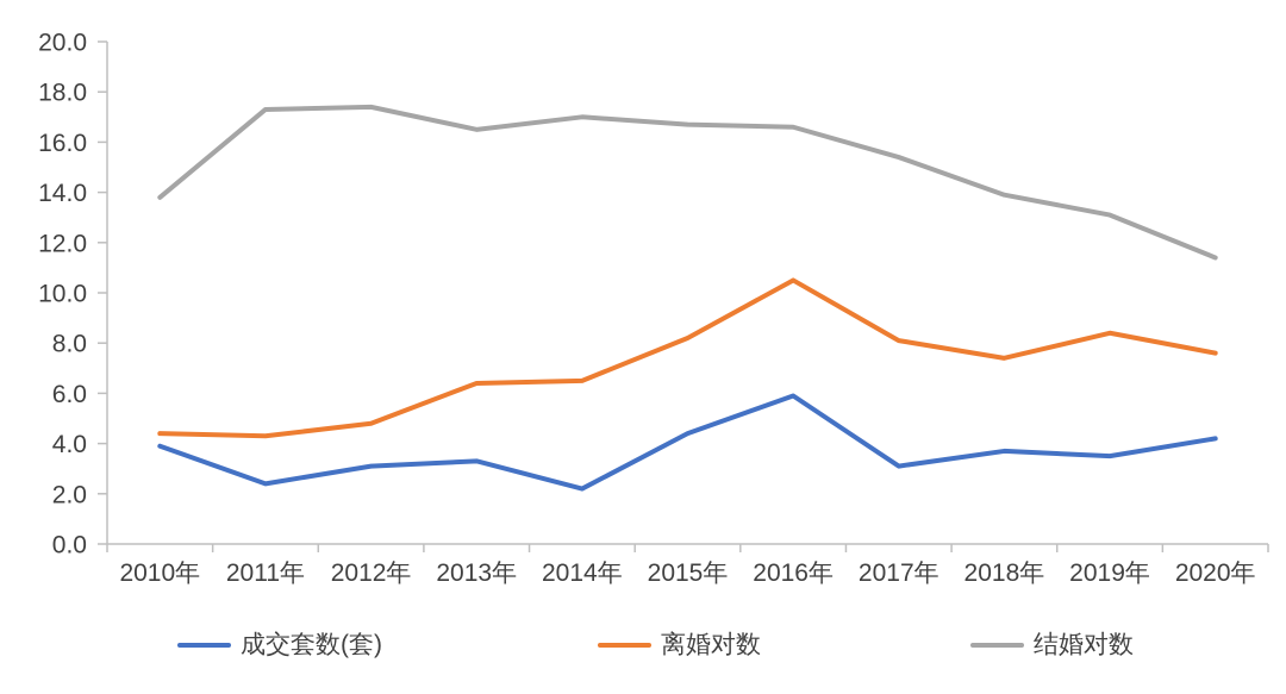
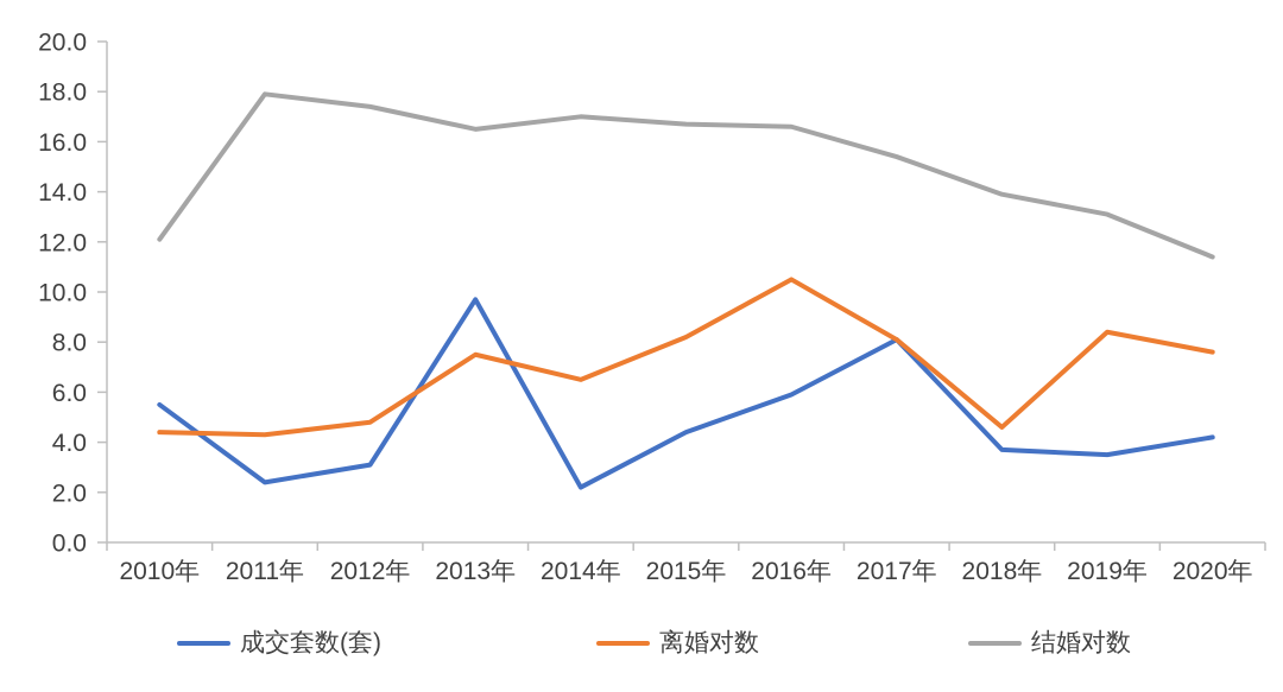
成交套数(套)/2010年: 3.9 -> 5.5
结婚对数/2010年: 13.8 -> 12.1
结婚对数/2011年: 17.3 -> 17.9
成交套数(套)/2013年: 3.3 -> 9.7
离婚对数/2013年: 6.4 -> 7.5
成交套数(套)/2017年: 3.1 -> 8.1
离婚对数/2018年: 7.4 -> 4.6
